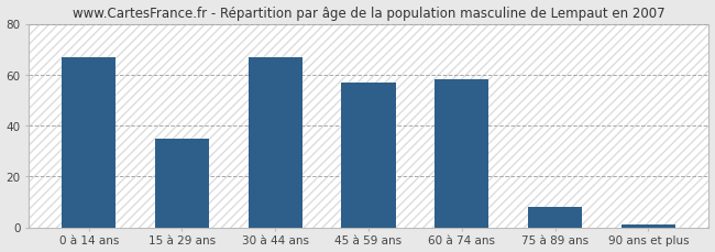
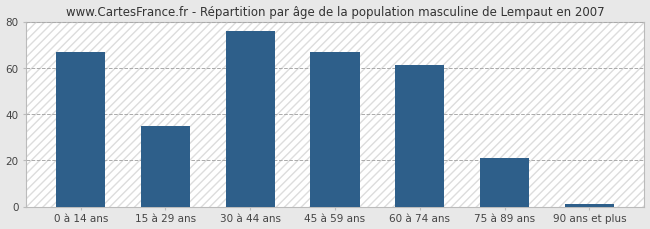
30 à 44 ans: 67 -> 76
45 à 59 ans: 57 -> 67
60 à 74 ans: 58 -> 61
75 à 89 ans: 8 -> 21
